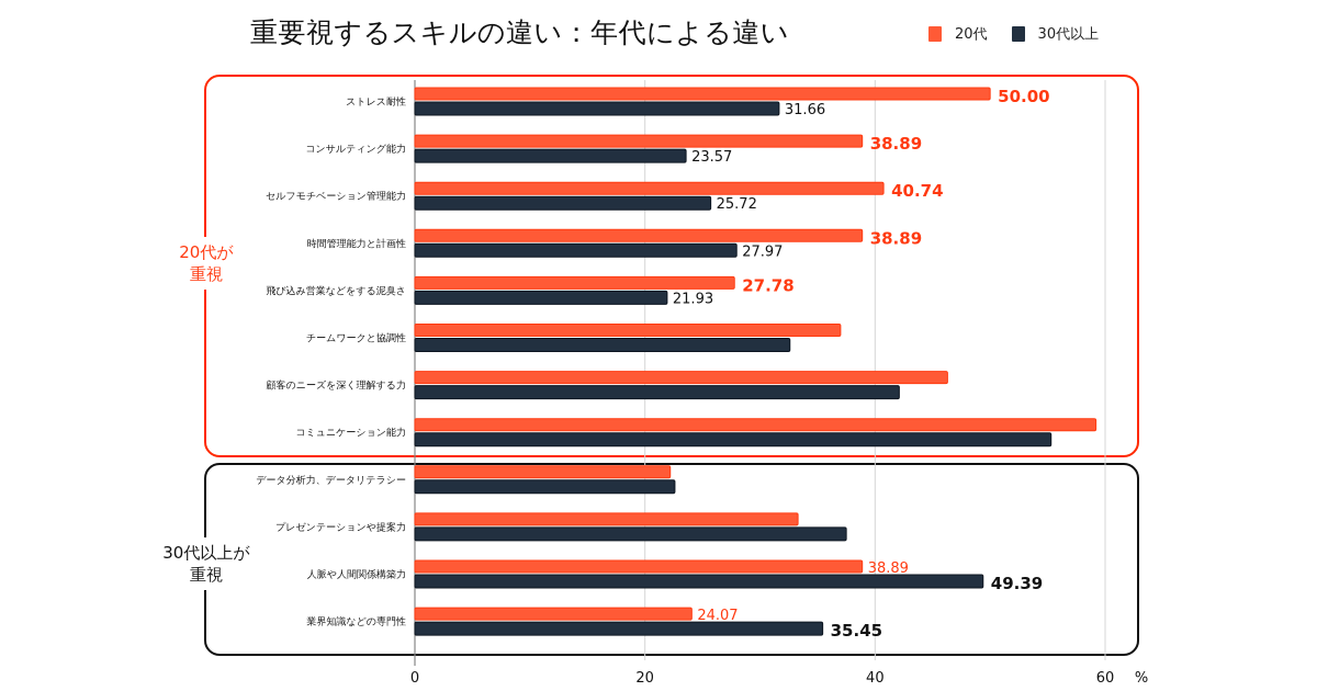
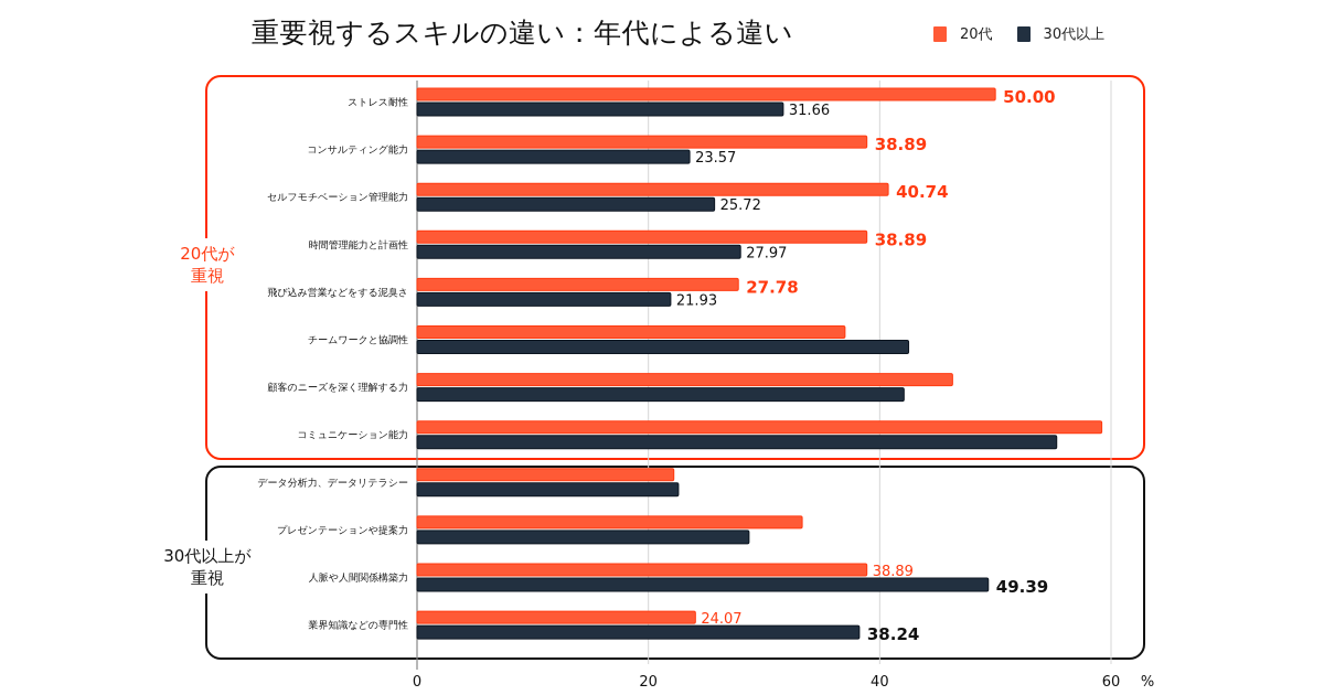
30代以上/チームワークと協調性: 32.6 -> 42.5
30代以上/プレゼンテーションや提案力: 37.5 -> 28.7
30代以上/業界知識などの専門性: 35.45 -> 38.24
